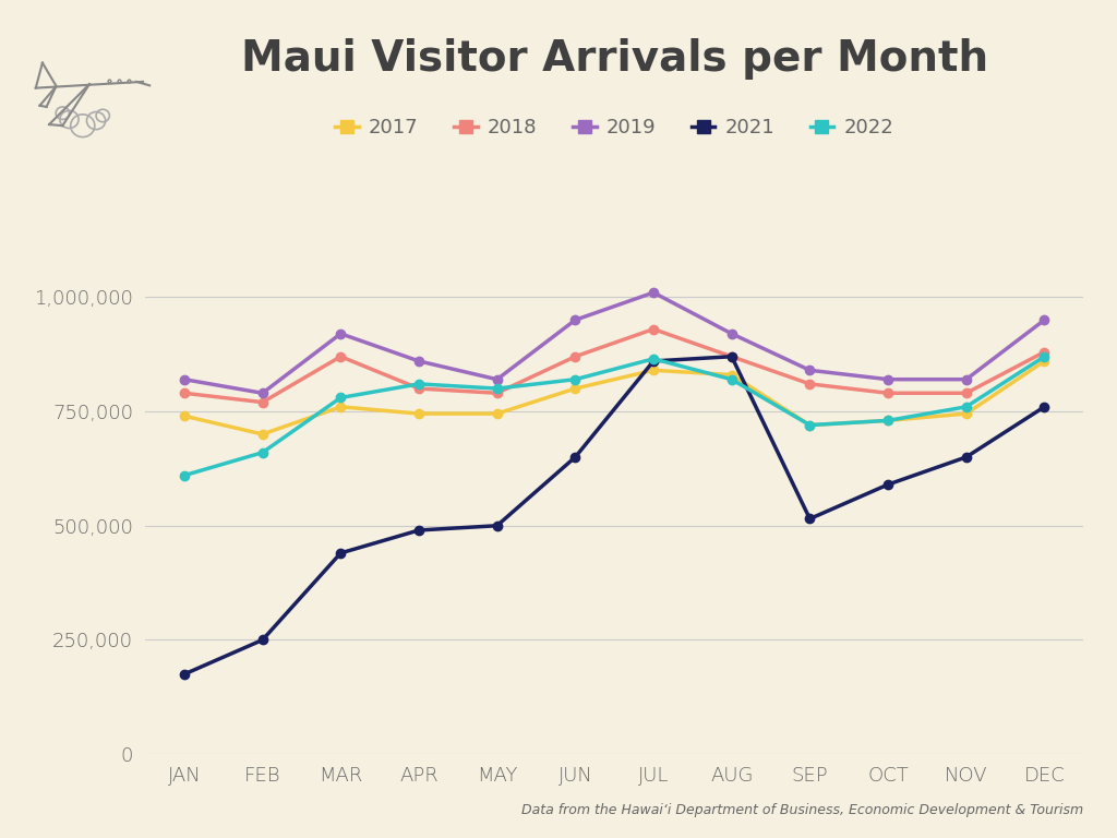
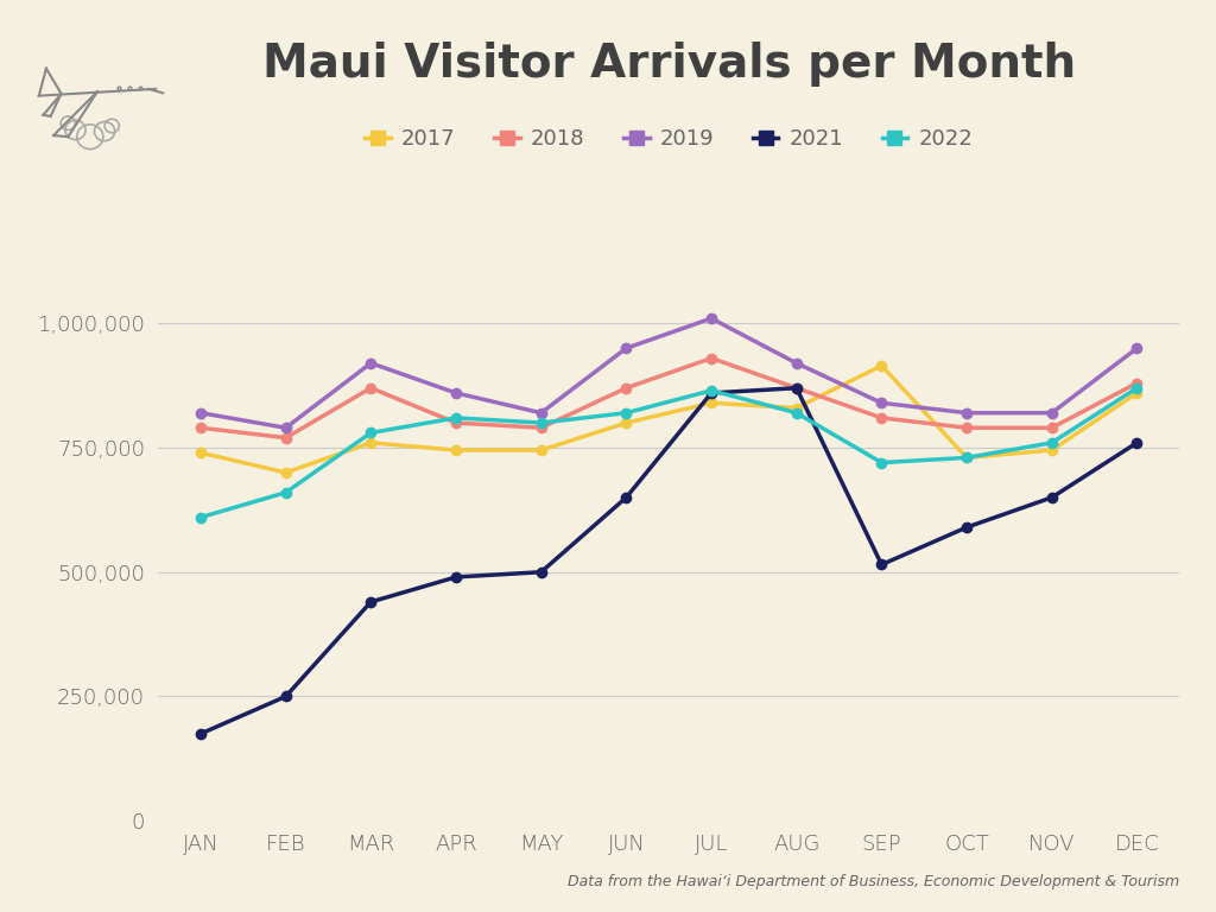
2017/SEP: 720,000 -> 915,000
